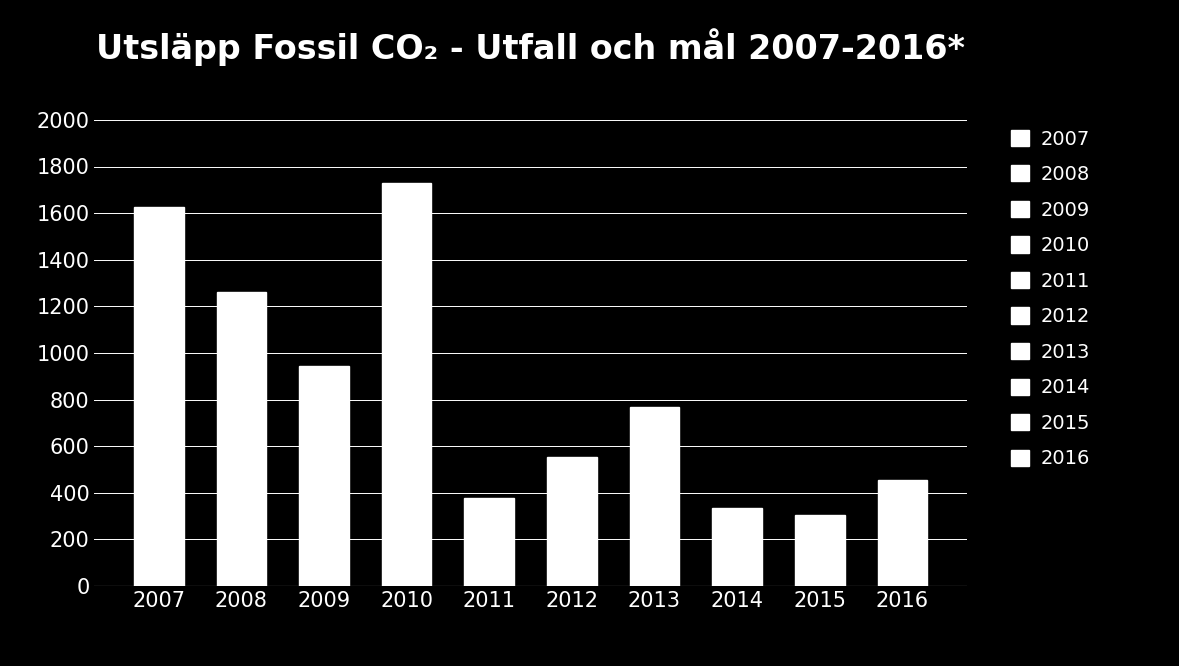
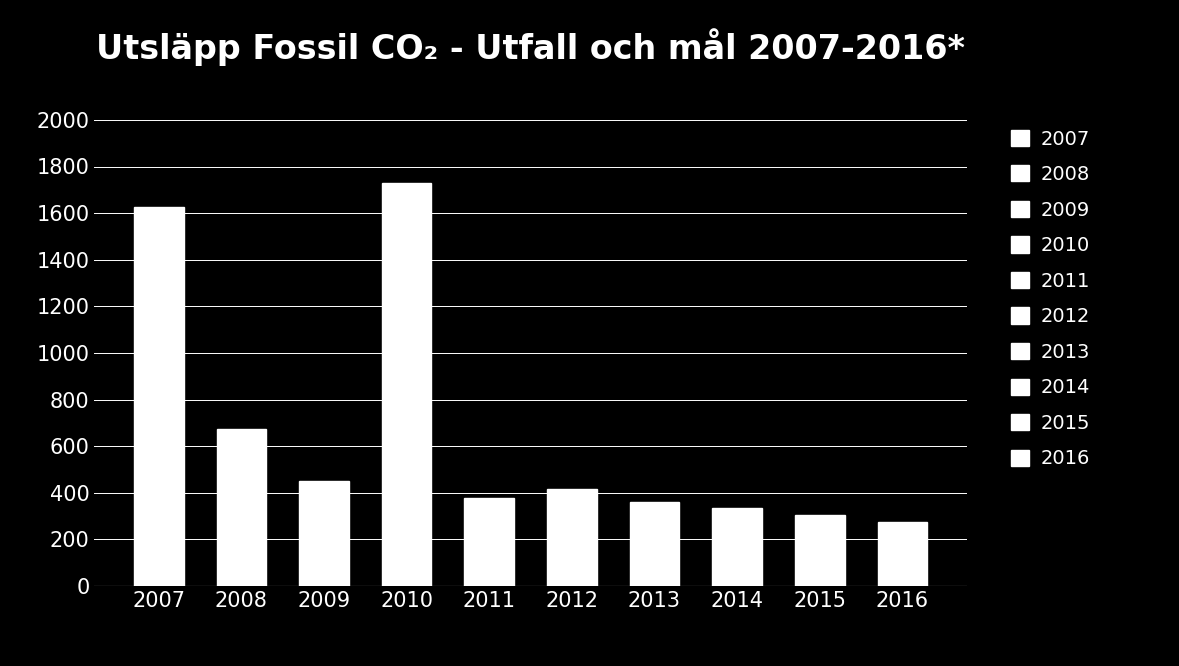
2008: 1260 -> 675
2009: 945 -> 450
2012: 555 -> 415
2013: 770 -> 360
2016: 455 -> 275
